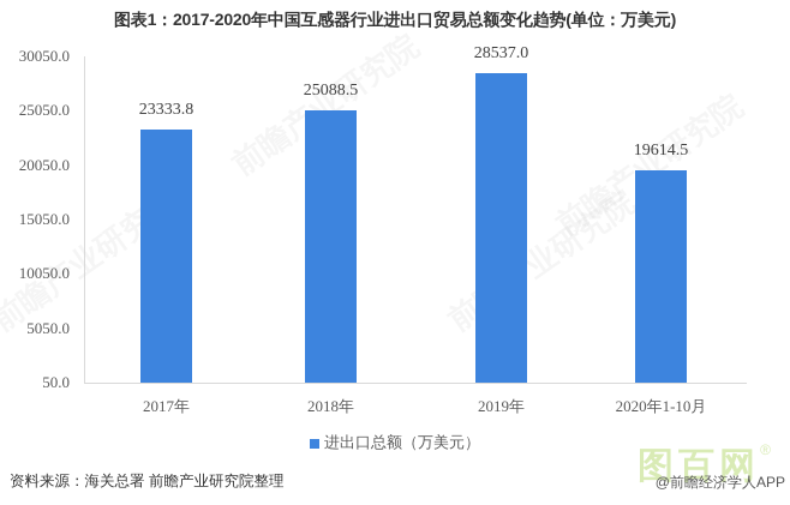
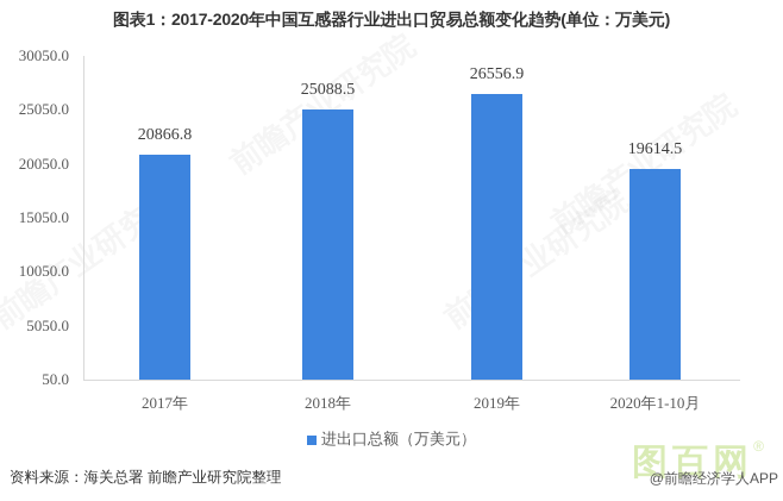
2017年: 23333.8 -> 20866.8
2019年: 28537.0 -> 26556.9
